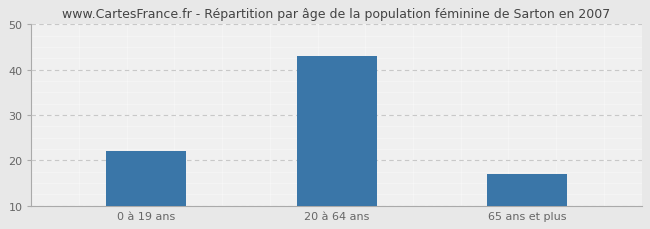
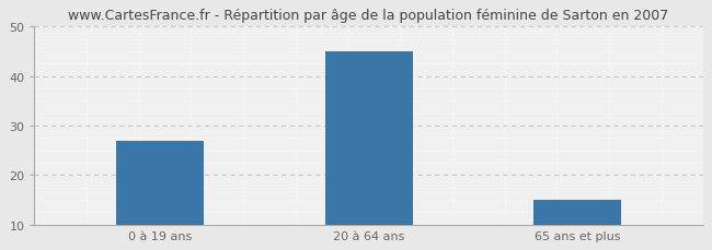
0 à 19 ans: 22 -> 27
20 à 64 ans: 43 -> 45
65 ans et plus: 17 -> 15
